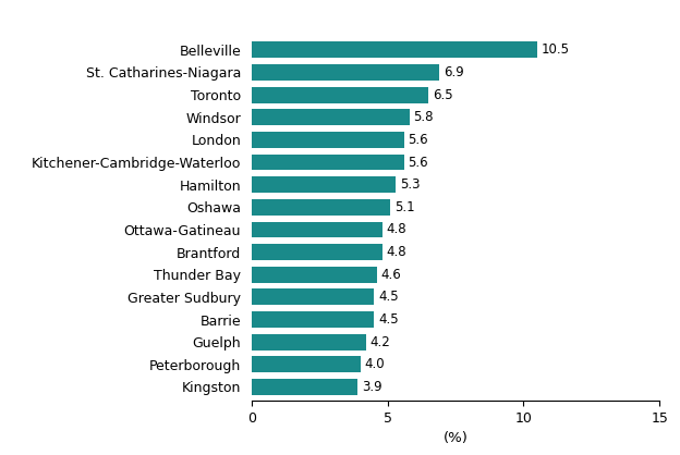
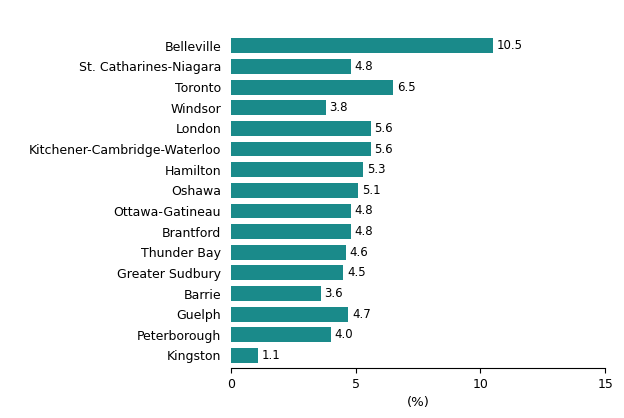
St. Catharines-Niagara: 6.9 -> 4.8
Windsor: 5.8 -> 3.8
Barrie: 4.5 -> 3.6
Guelph: 4.2 -> 4.7
Kingston: 3.9 -> 1.1
